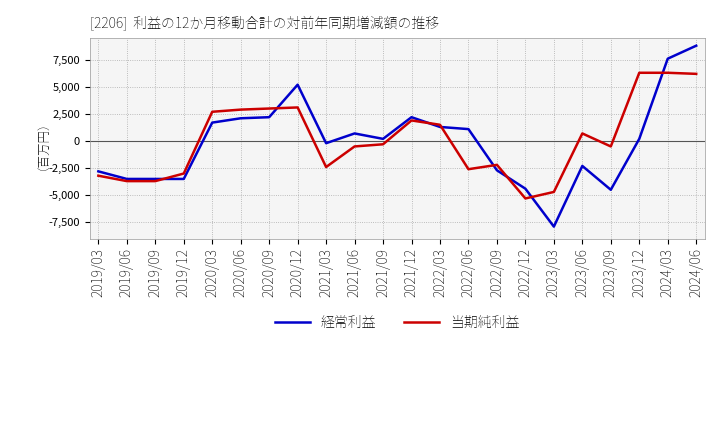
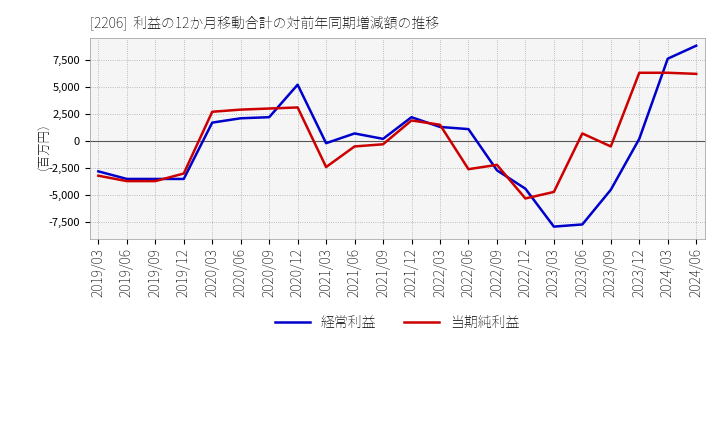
経常利益/2023/06: -2,300 -> -7,700
